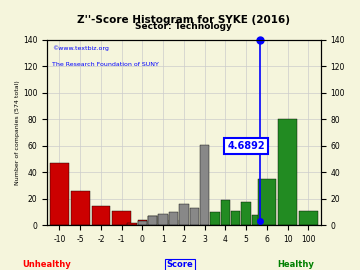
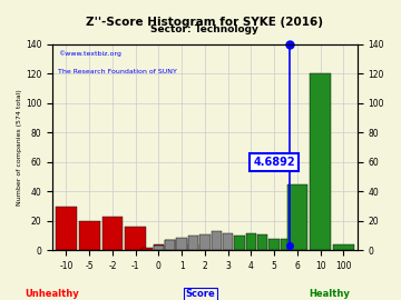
-10: 47 -> 30
-5: 26 -> 20
-2: 15 -> 23
-1: 11 -> 16
2: 16 -> 11
3: 61 -> 12
4: 19 -> 12
5: 18 -> 8
6: 35 -> 45
10: 80 -> 120
100: 11 -> 4
